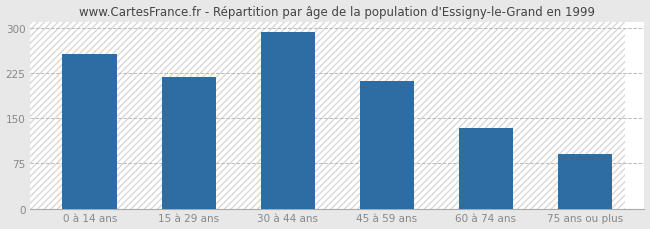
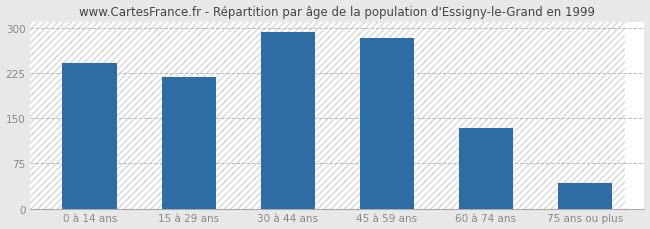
0 à 14 ans: 256 -> 242
45 à 59 ans: 212 -> 282
75 ans ou plus: 90 -> 42
